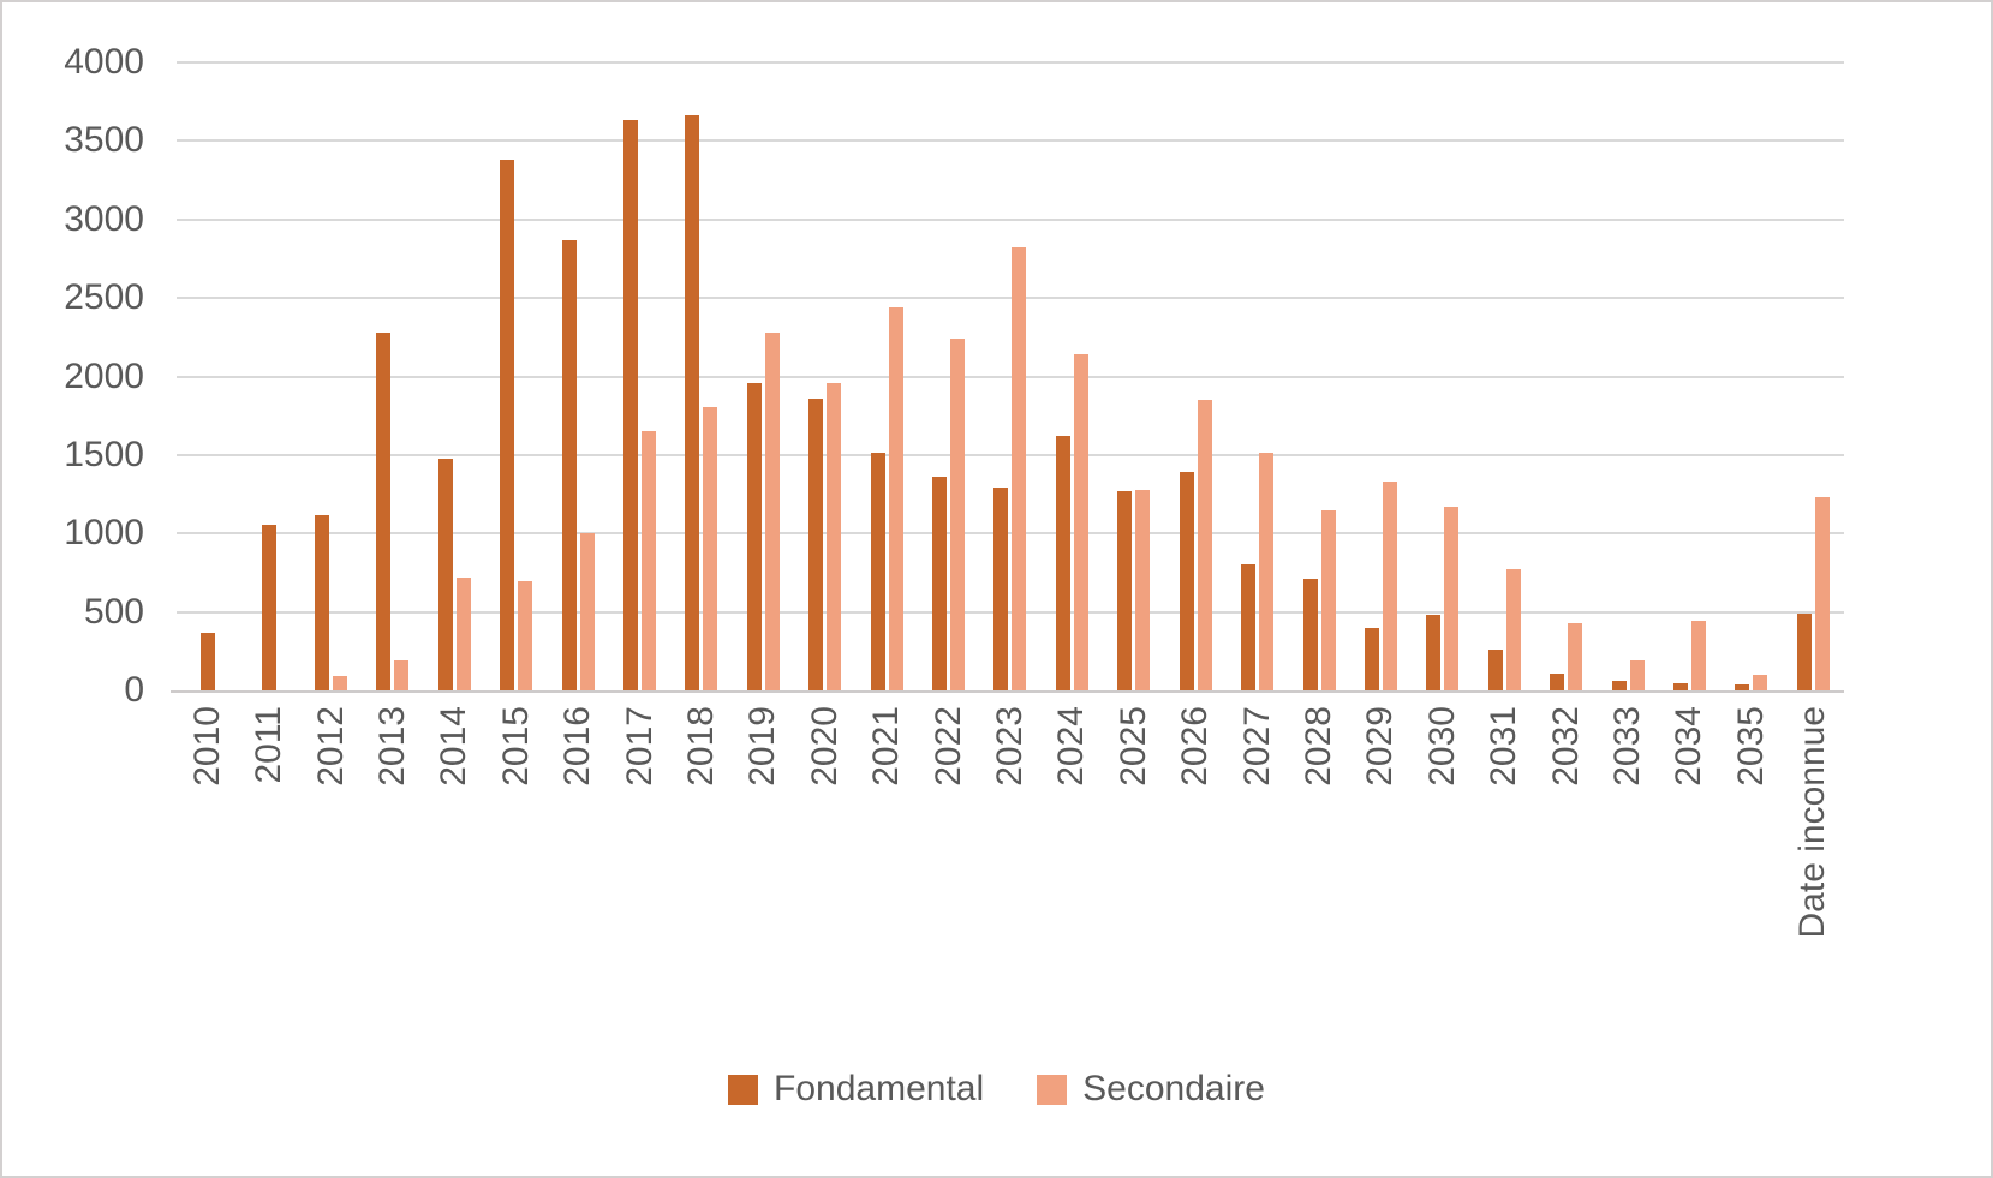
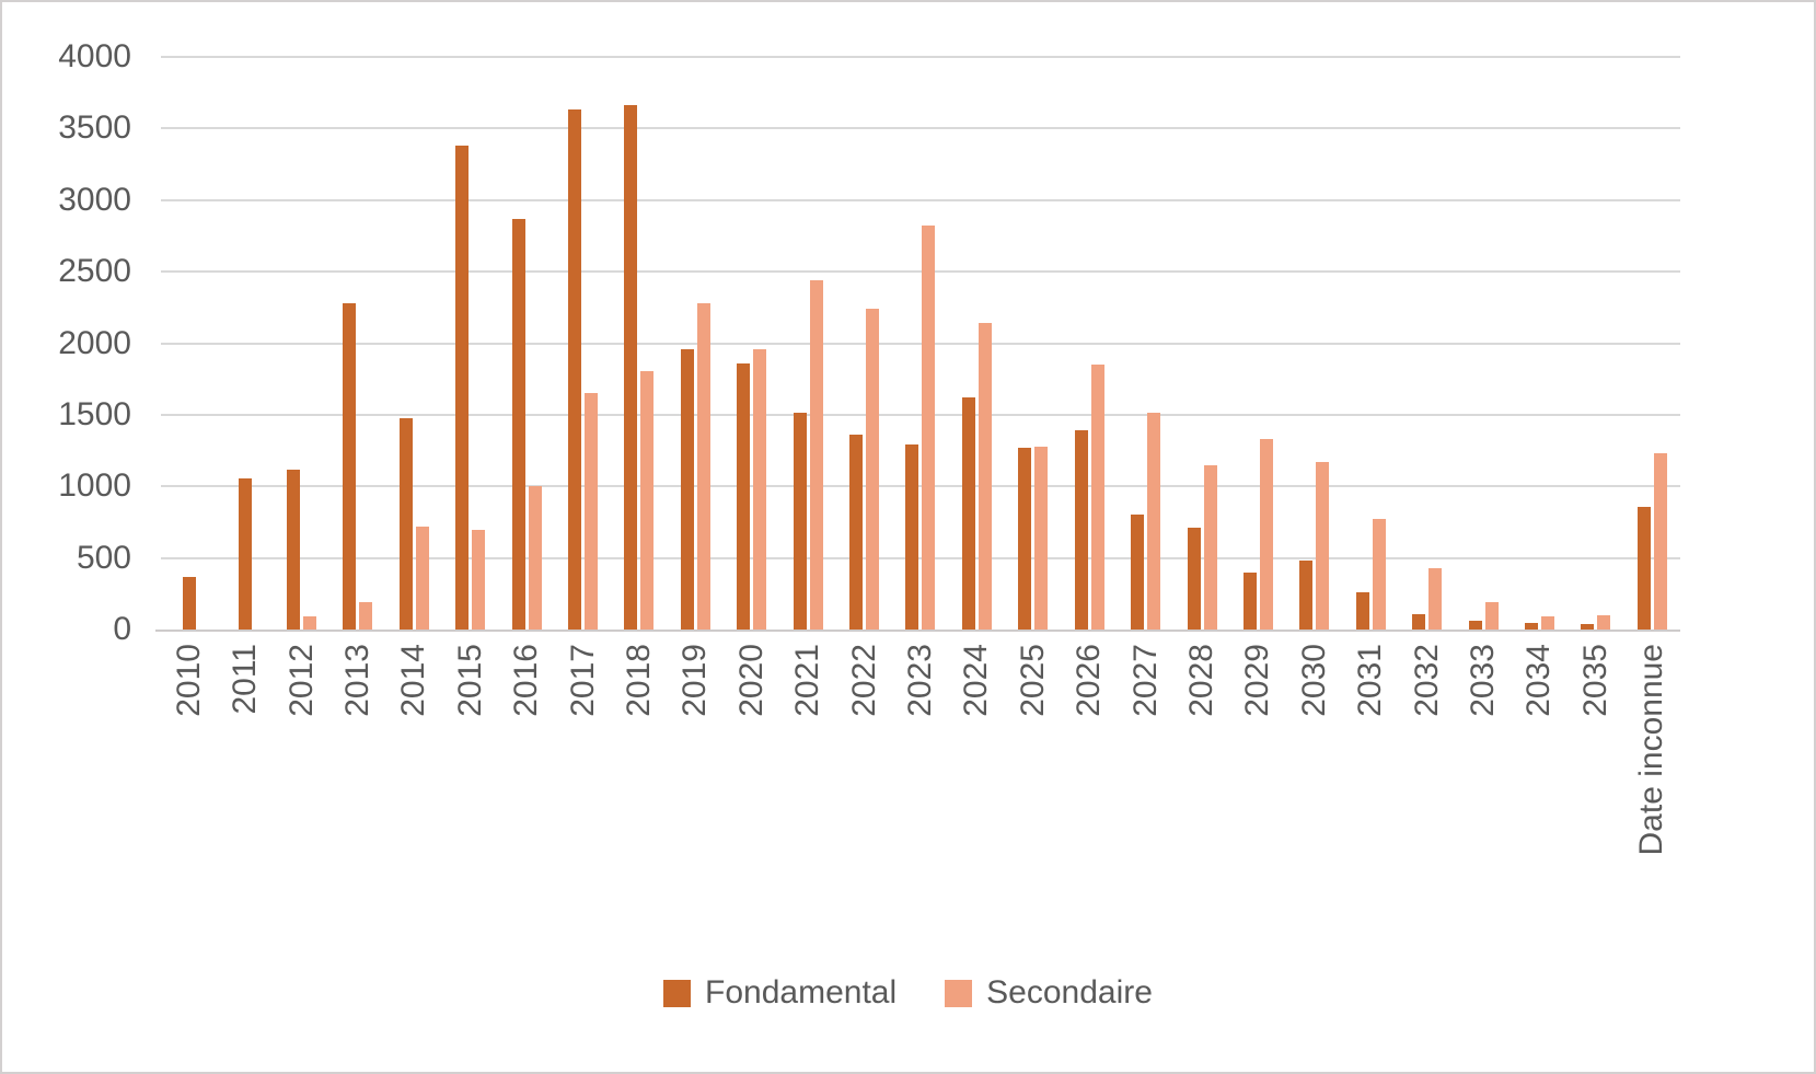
Secondaire/2034: 440 -> 100
Fondamental/Date inconnue: 490 -> 860
